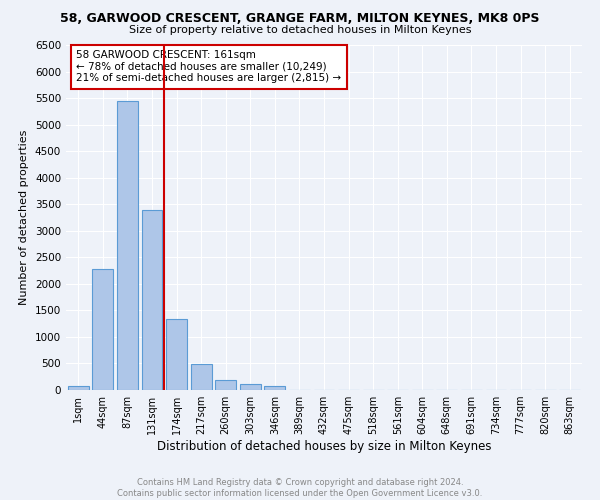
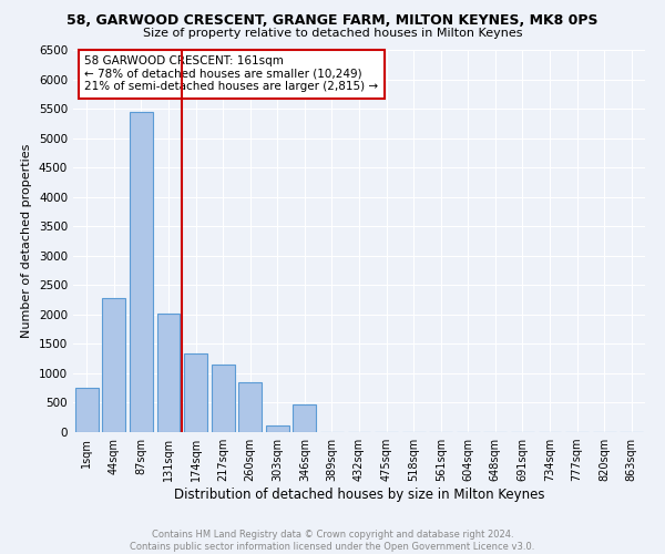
1sqm: 70 -> 760
131sqm: 3400 -> 2020
217sqm: 490 -> 1140
260sqm: 200 -> 840
346sqm: 80 -> 480
